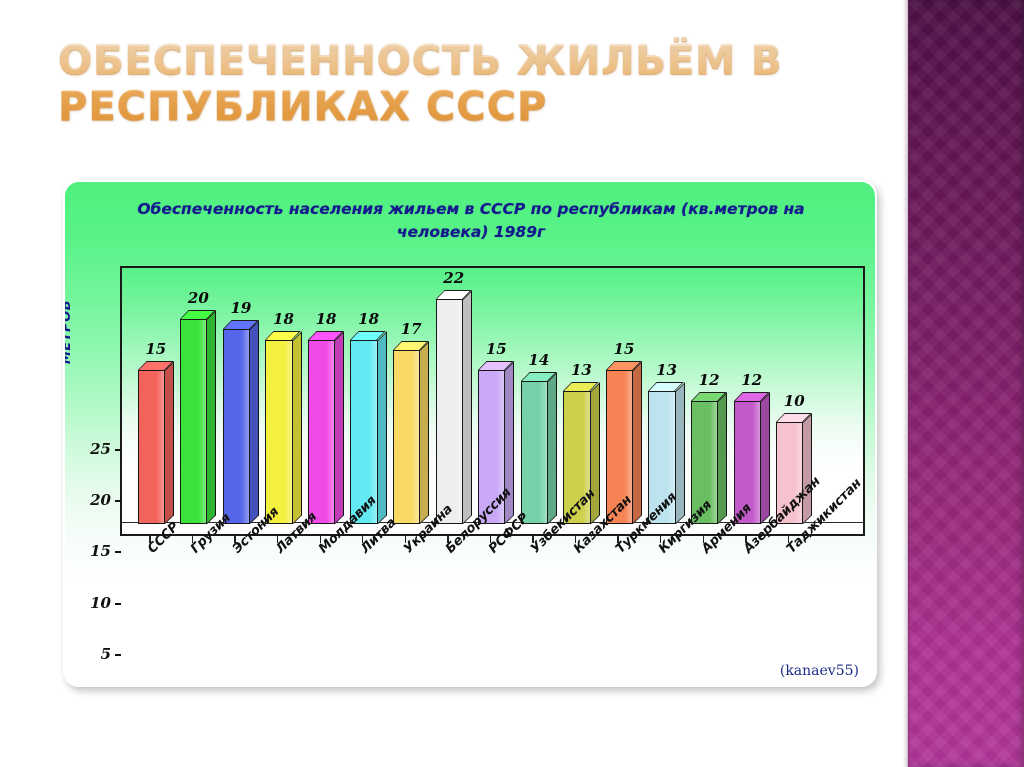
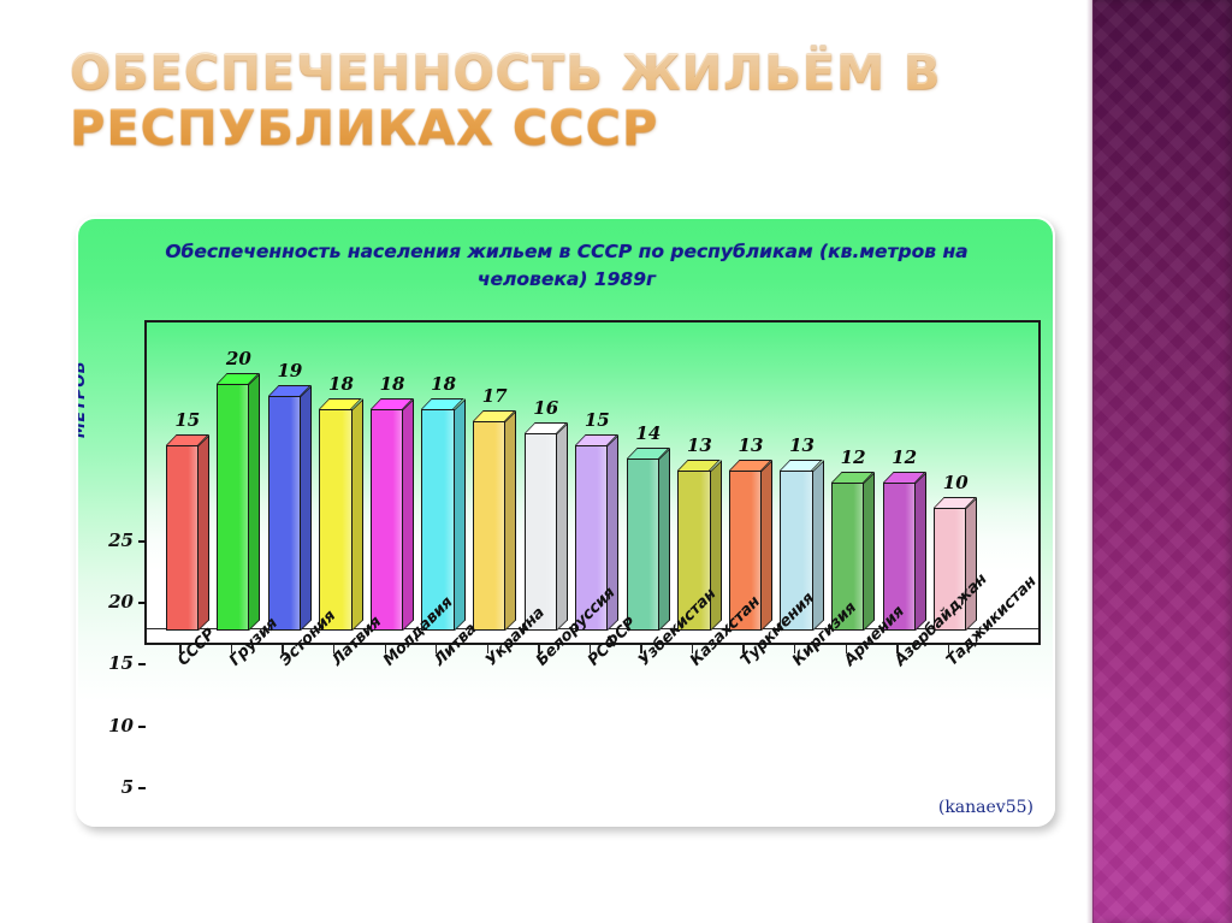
Белоруссия: 22 -> 16
Туркмения: 15 -> 13
